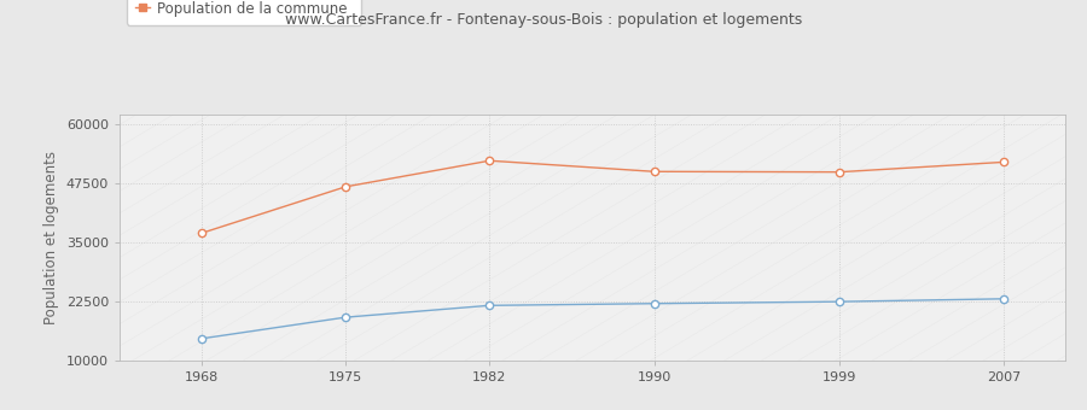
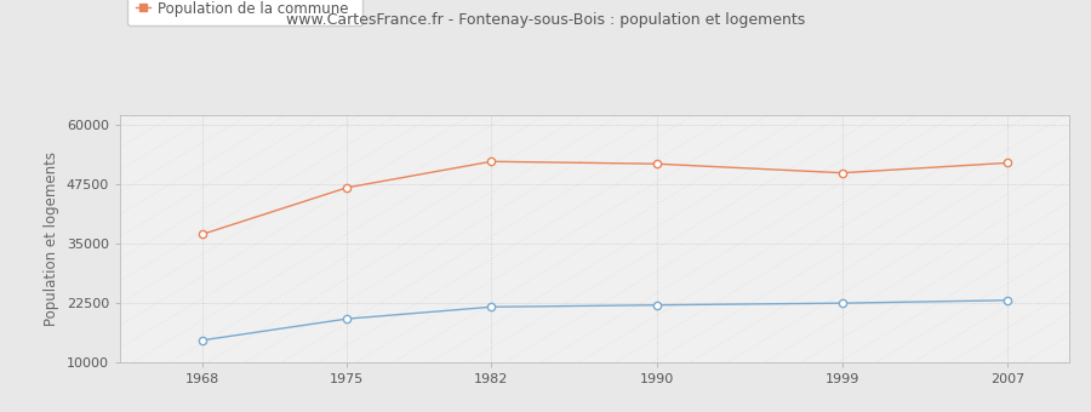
Population de la commune/1990: 50000 -> 51800
